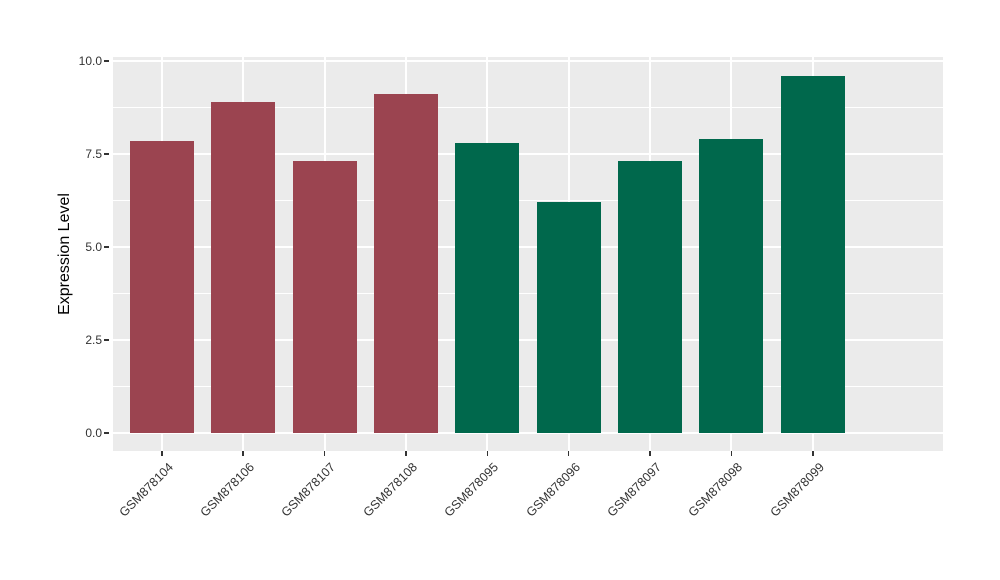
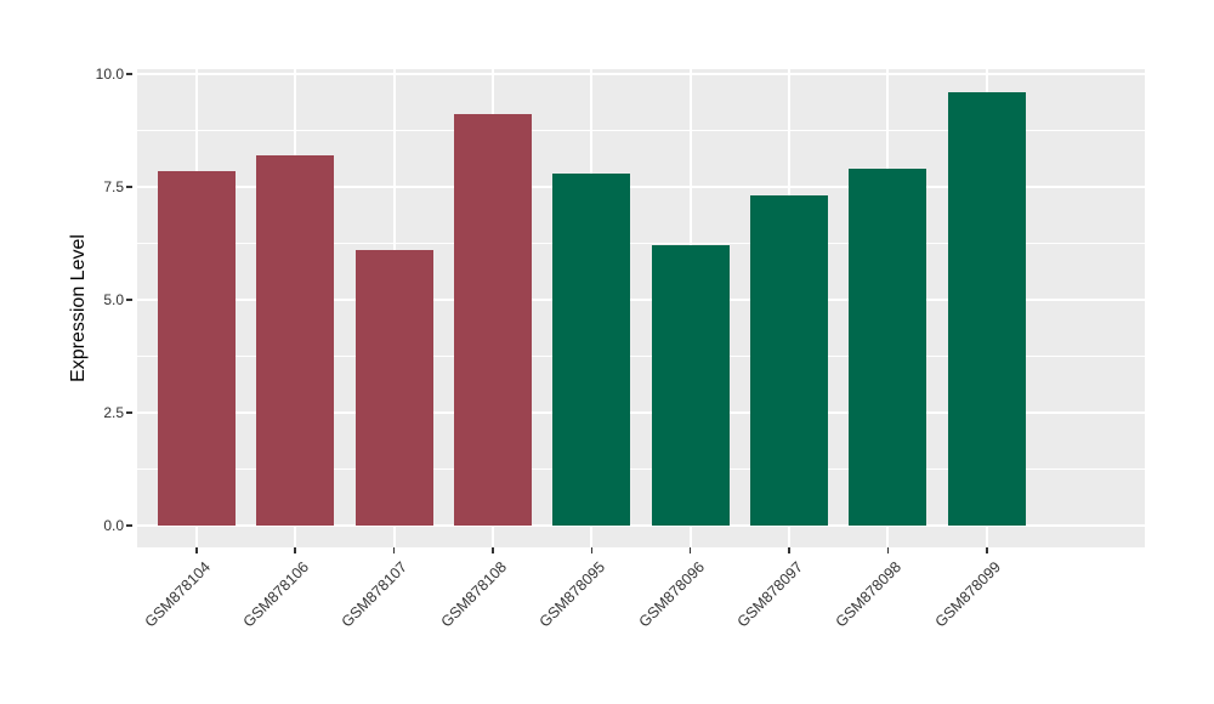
GSM878106: 8.9 -> 8.2
GSM878107: 7.3 -> 6.1
